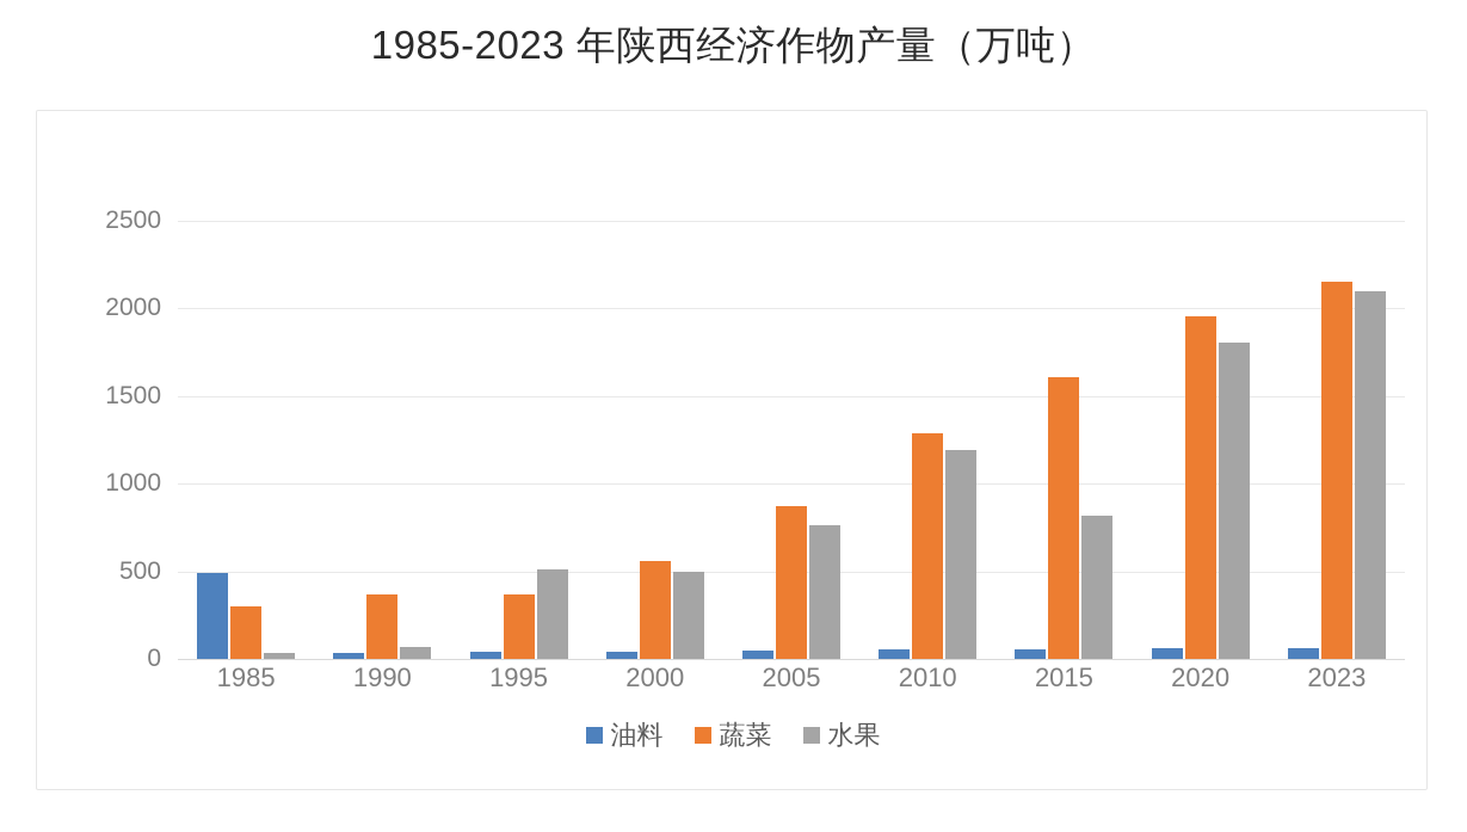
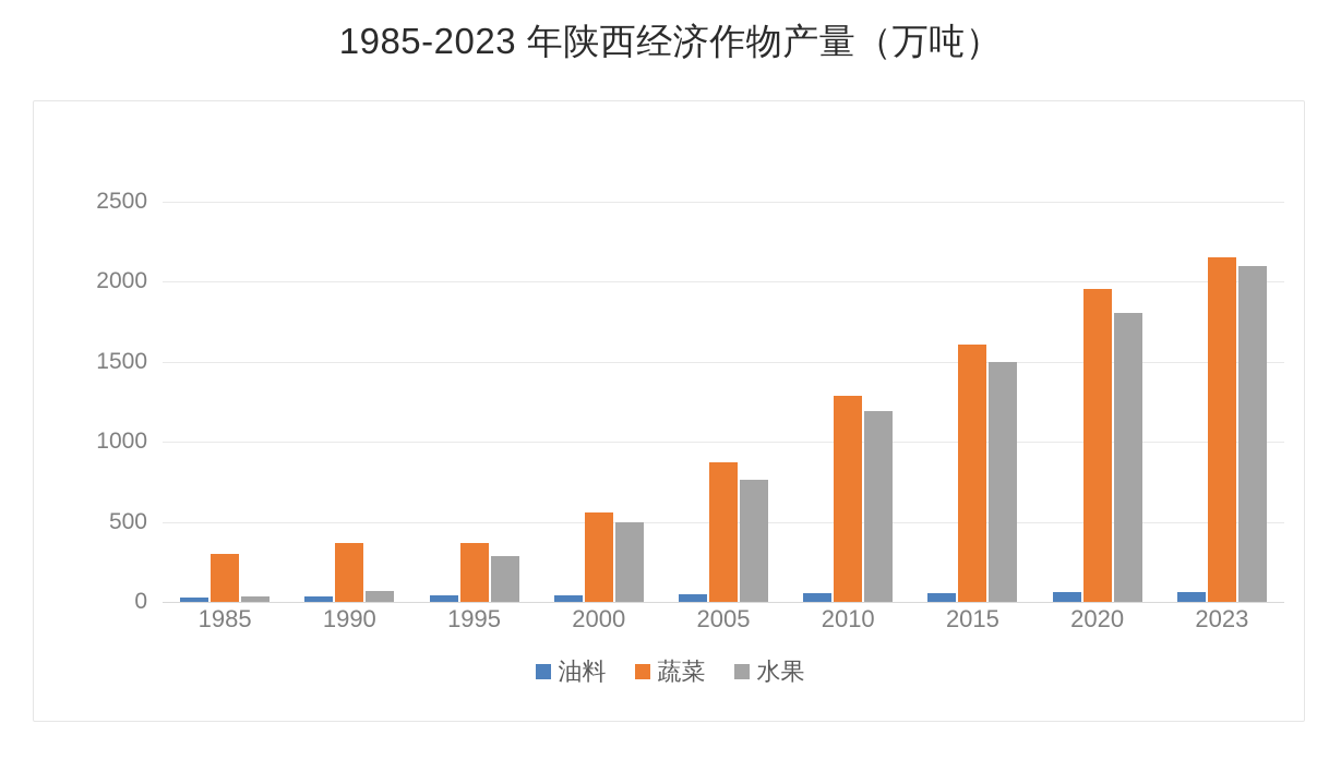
油料/1985: 490 -> 30
水果/1995: 510 -> 280
水果/2015: 820 -> 1500
